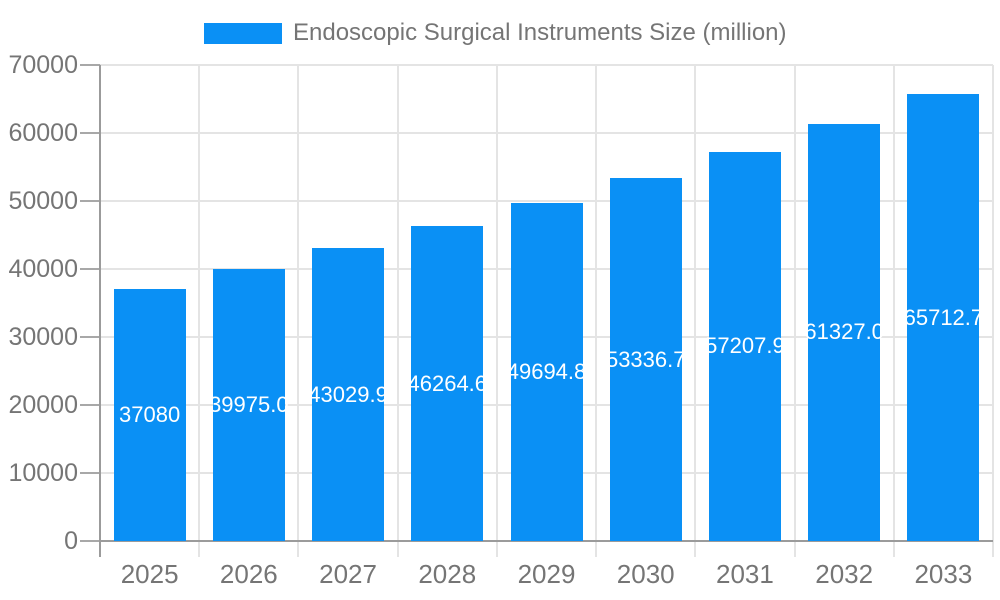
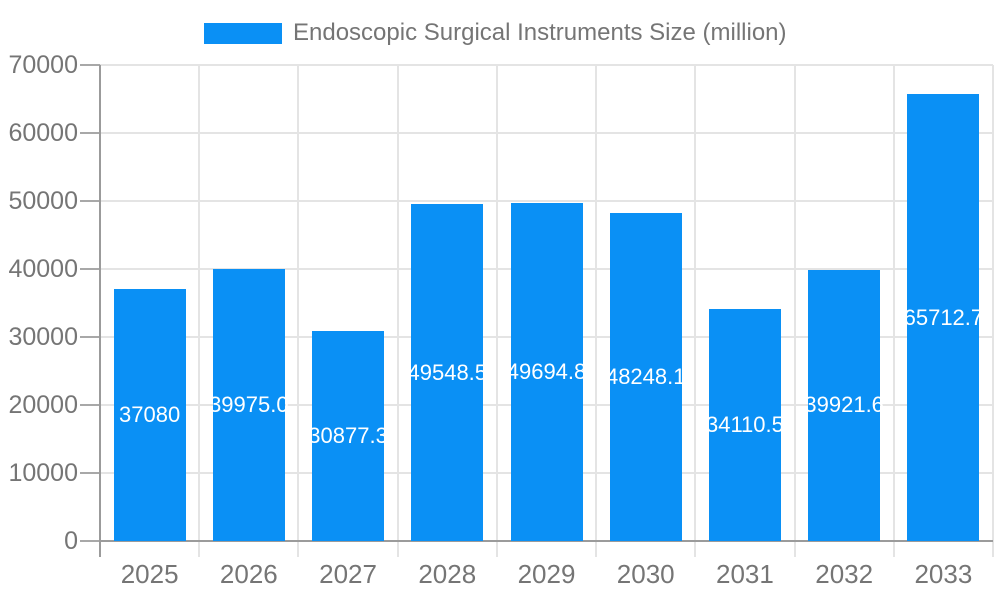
2027: 43029.9 -> 30877.3
2028: 46264.6 -> 49548.5
2030: 53336.7 -> 48248.1
2031: 57207.9 -> 34110.5
2032: 61327.0 -> 39921.6
